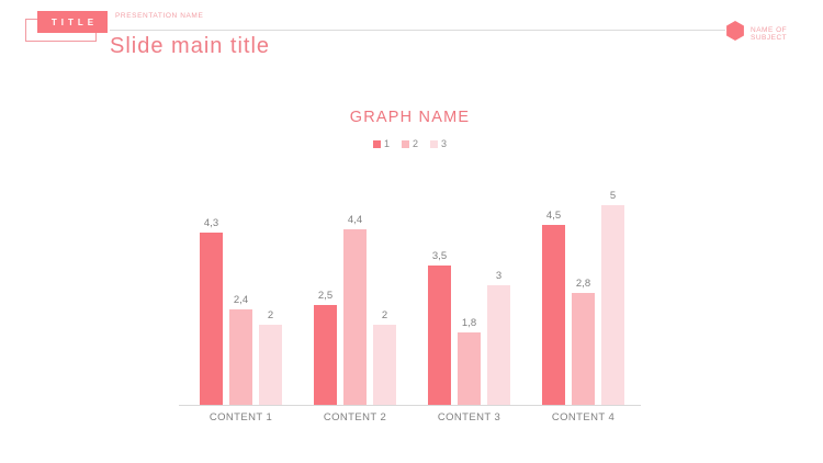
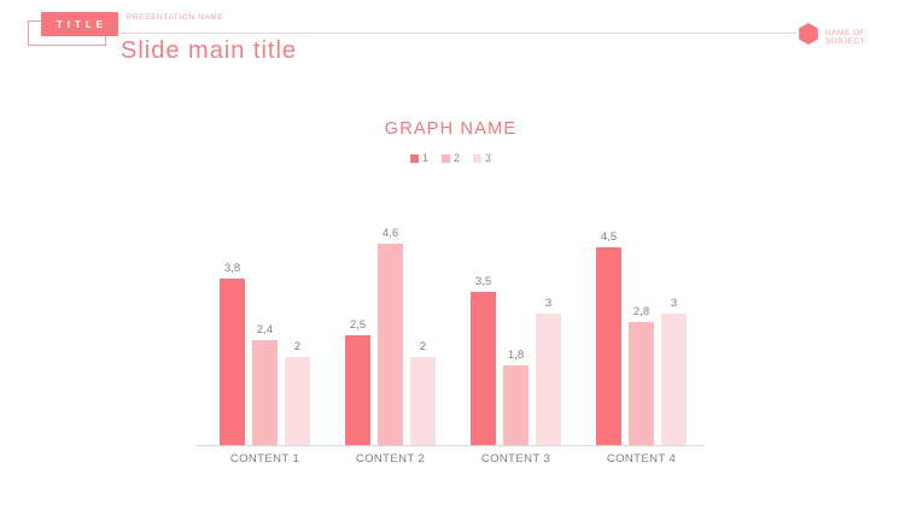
1/CONTENT 1: 4,3 -> 3,8
2/CONTENT 2: 4,4 -> 4,6
3/CONTENT 4: 5 -> 3
